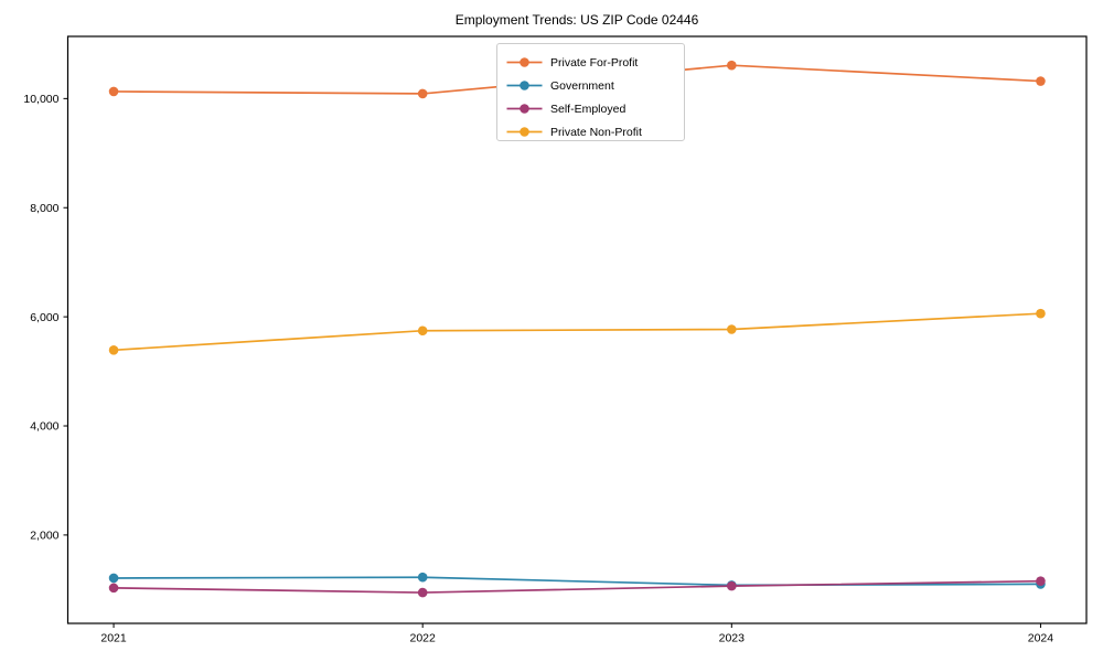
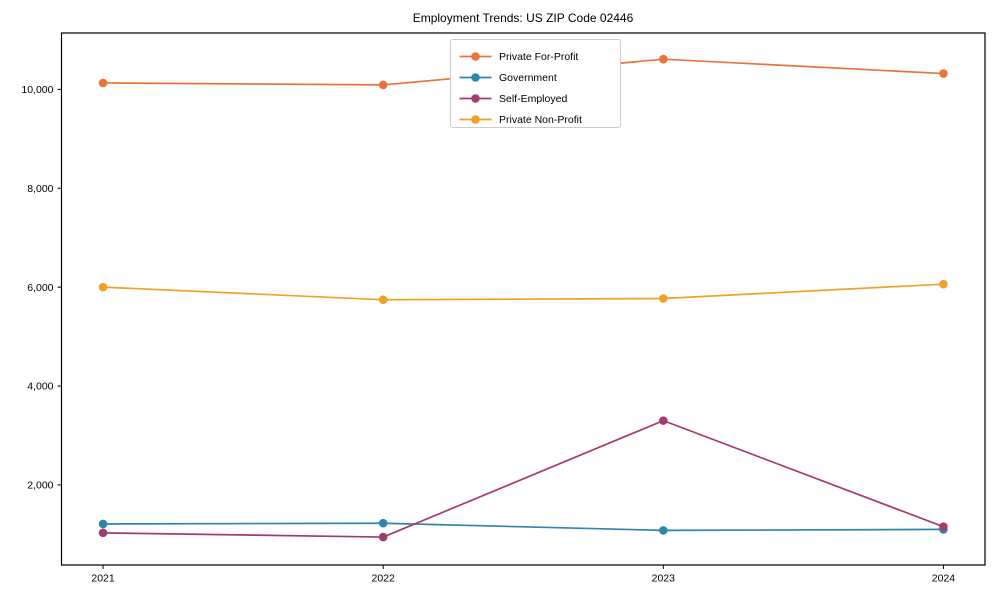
Private Non-Profit/2021: 5400 -> 6000
Self-Employed/2023: 1100 -> 3300
